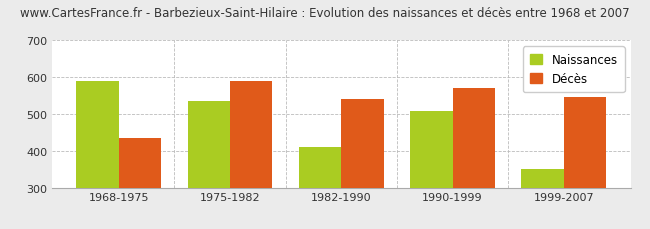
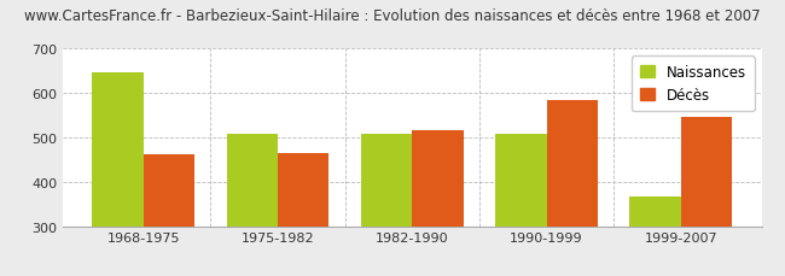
Naissances/1968-1975: 590 -> 648
Décès/1968-1975: 435 -> 463
Naissances/1975-1982: 535 -> 507
Décès/1975-1982: 590 -> 466
Naissances/1982-1990: 410 -> 508
Décès/1982-1990: 540 -> 516
Décès/1990-1999: 570 -> 585
Naissances/1999-2007: 350 -> 368
